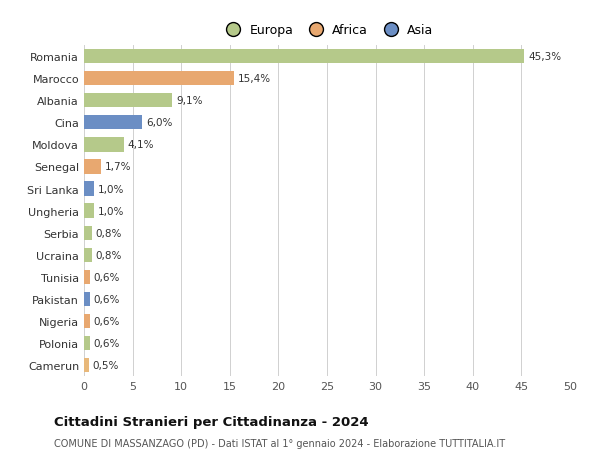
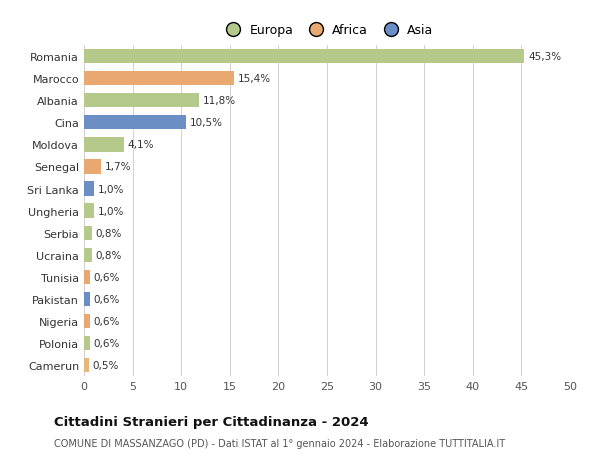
Albania: 9,1% -> 11,8%
Cina: 6,0% -> 10,5%
